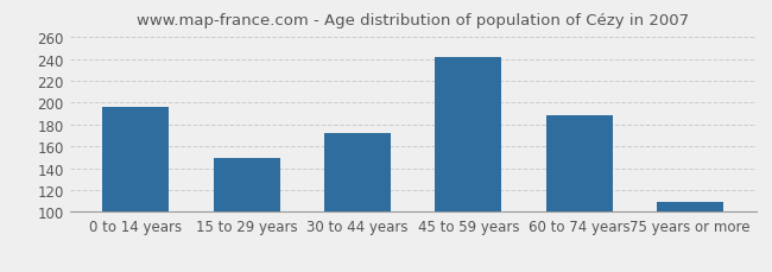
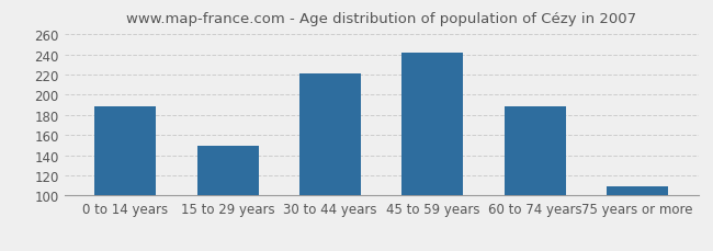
0 to 14 years: 196 -> 189
30 to 44 years: 172 -> 221
